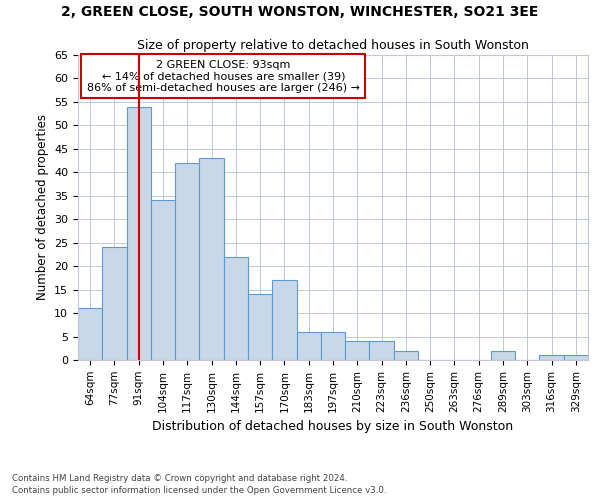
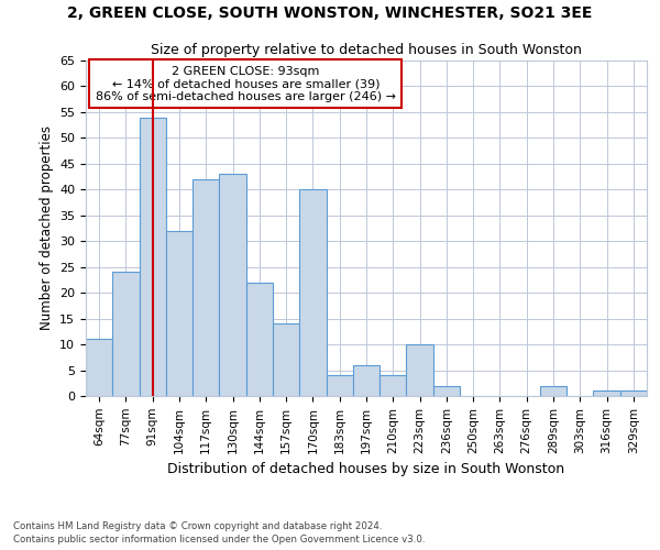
104sqm: 34 -> 32
170sqm: 17 -> 40
183sqm: 6 -> 4
223sqm: 4 -> 10
